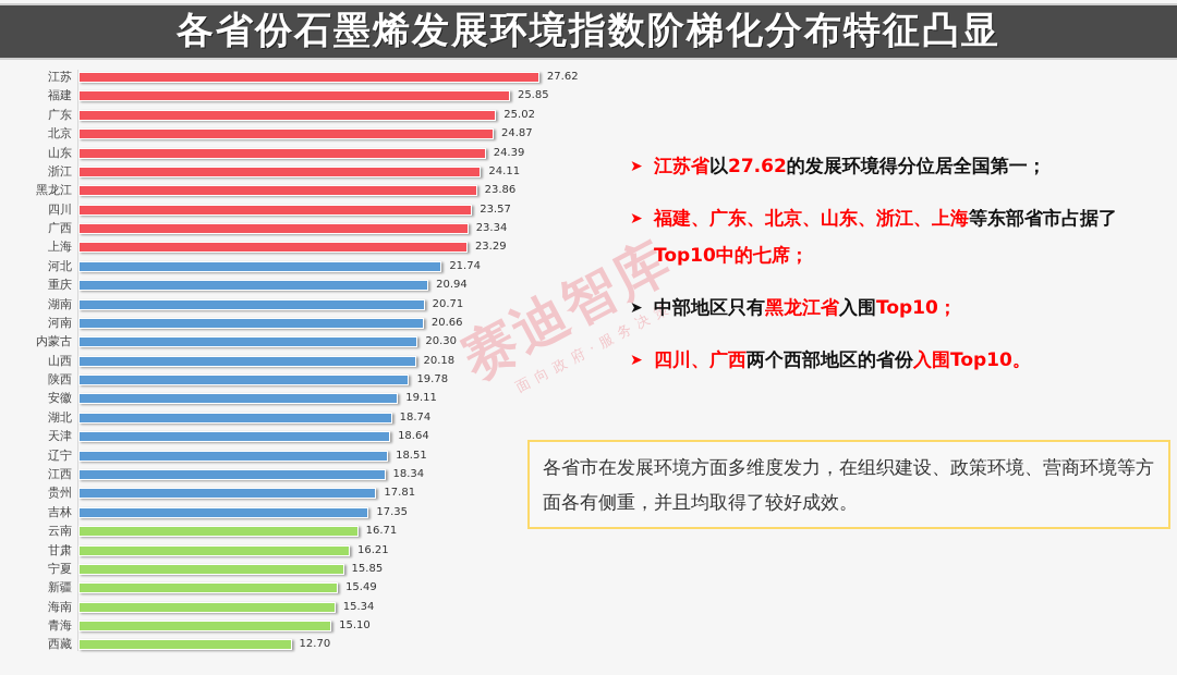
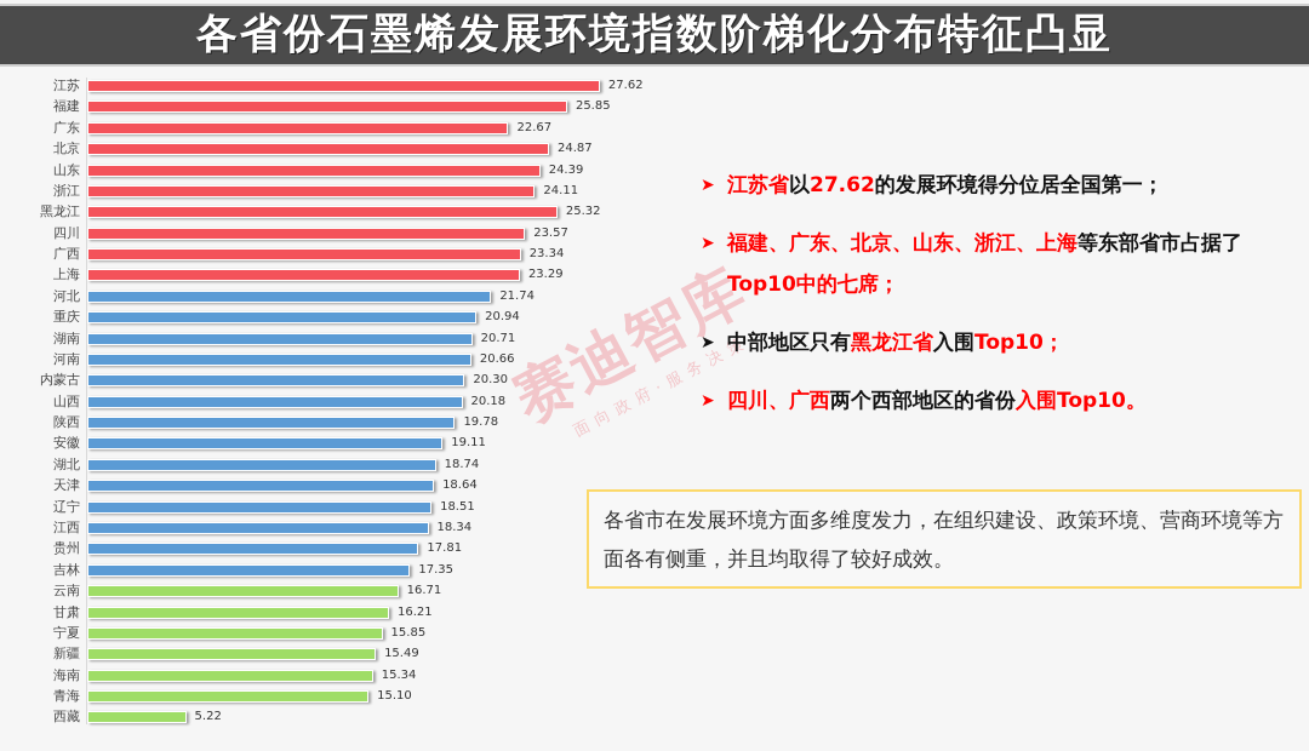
广东: 25.02 -> 22.67
黑龙江: 23.86 -> 25.32
西藏: 12.70 -> 5.22
